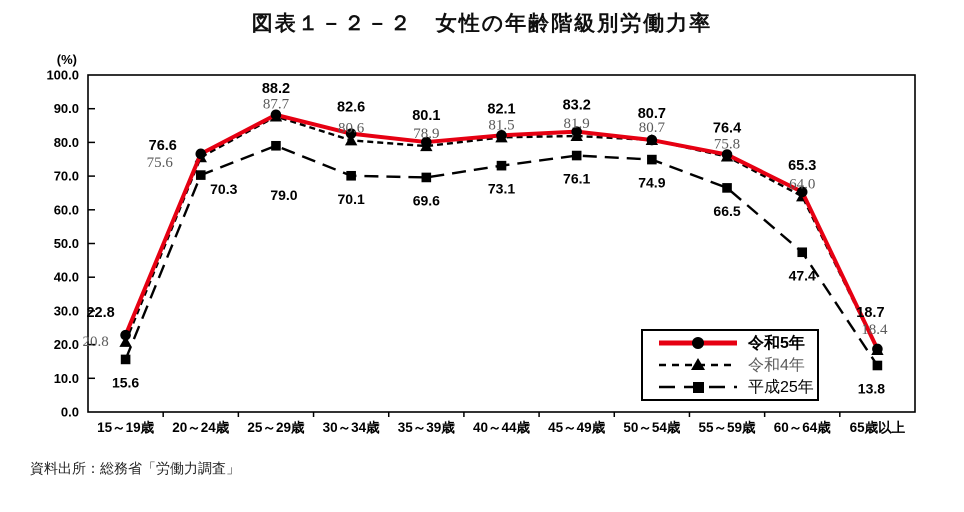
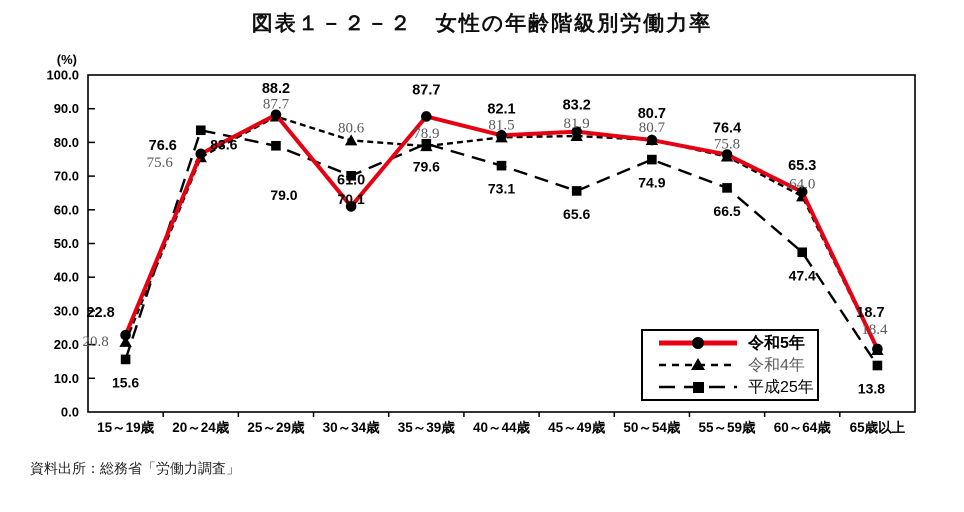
平成25年/20～24歳: 70.3 -> 83.6
令和5年/30～34歳: 82.6 -> 61.0
令和5年/35～39歳: 80.1 -> 87.7
平成25年/35～39歳: 69.6 -> 79.6
平成25年/45～49歳: 76.1 -> 65.6
